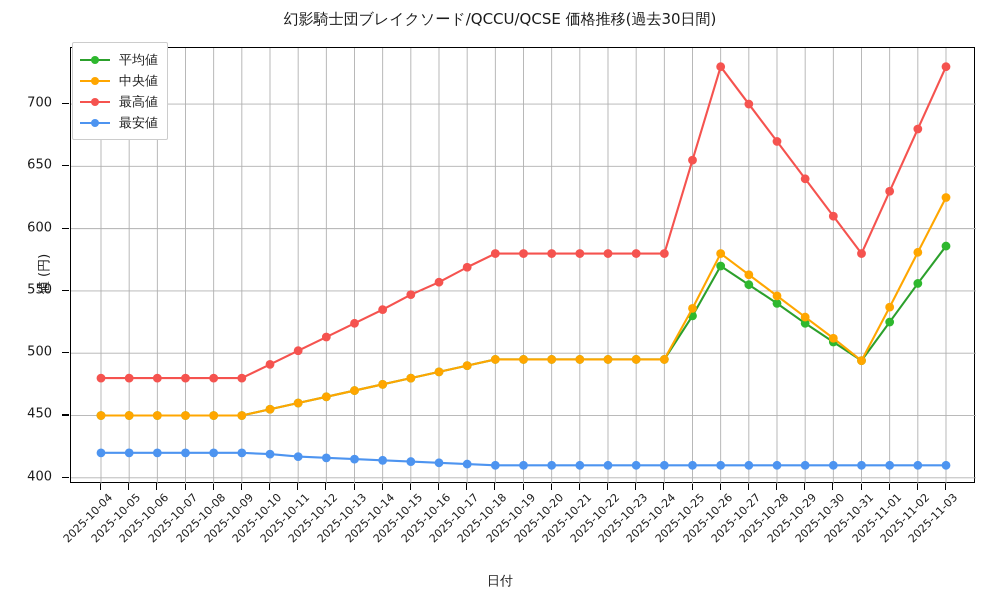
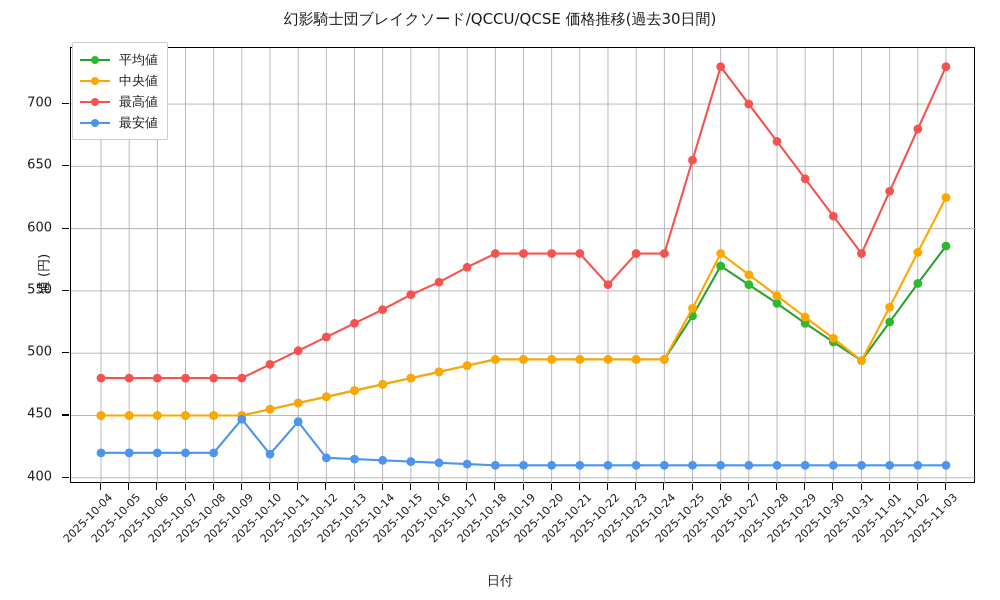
最安値/2025-10-09: 420 -> 447
最安値/2025-10-11: 417 -> 445
最高値/2025-10-22: 580 -> 555
